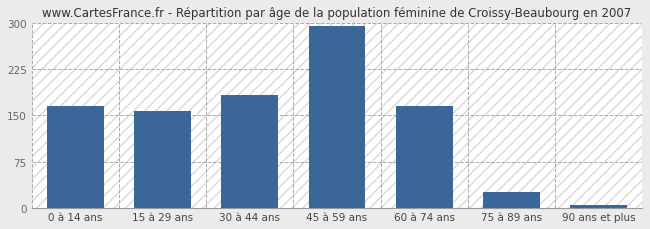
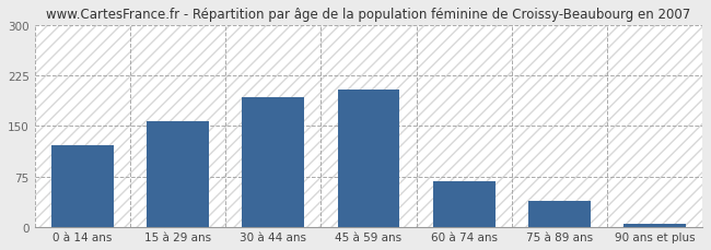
0 à 14 ans: 165 -> 122
30 à 44 ans: 183 -> 192
45 à 59 ans: 295 -> 204
60 à 74 ans: 165 -> 68
75 à 89 ans: 25 -> 38
